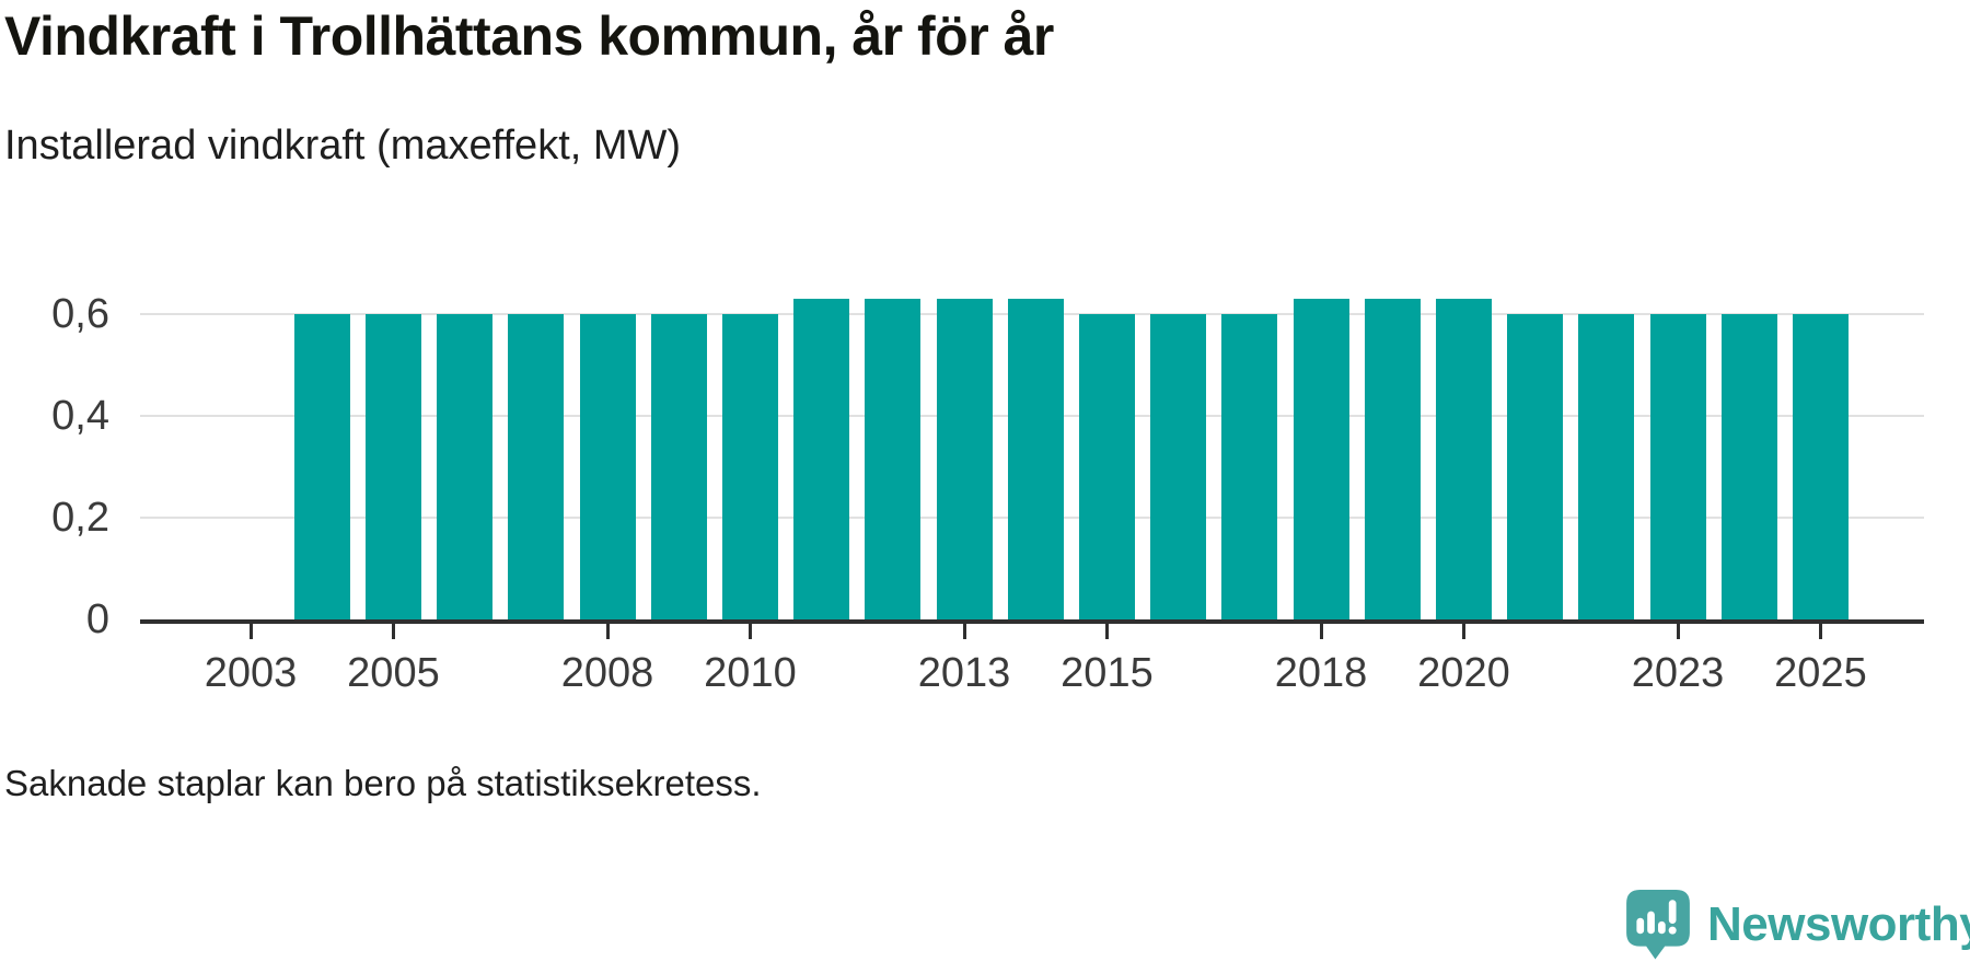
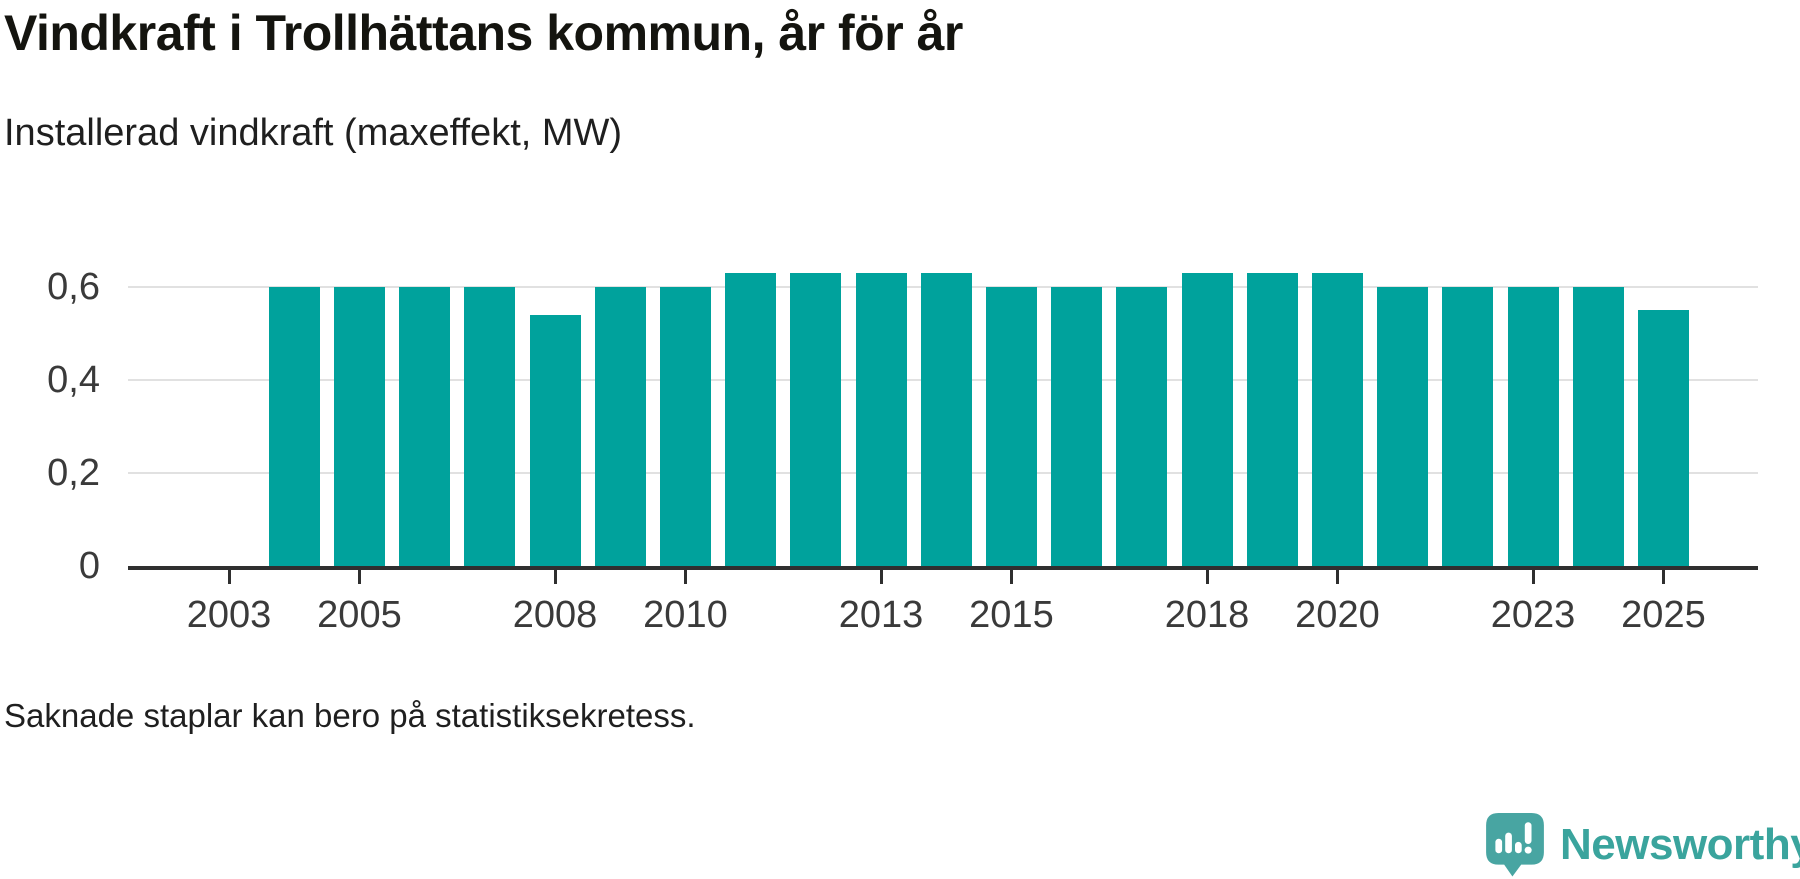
2008: 0,60 -> 0,54
2025: 0,60 -> 0,55
